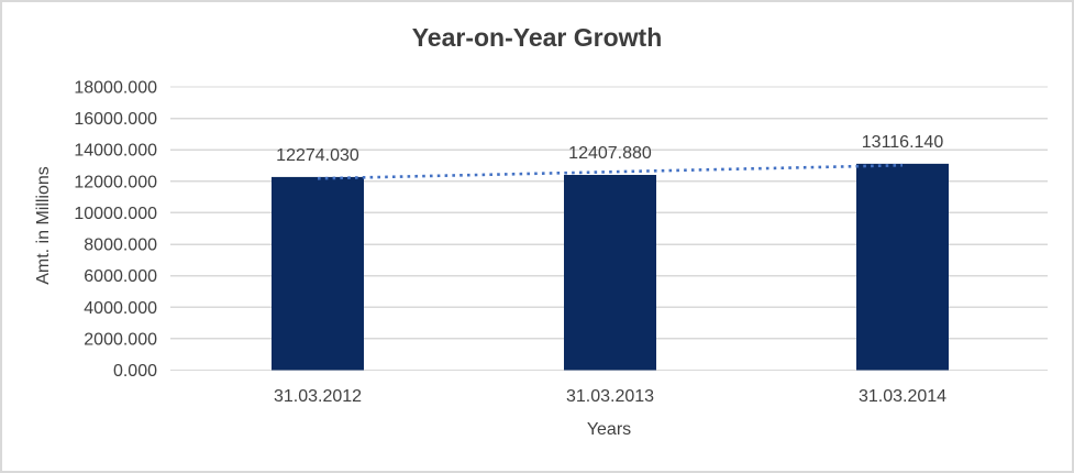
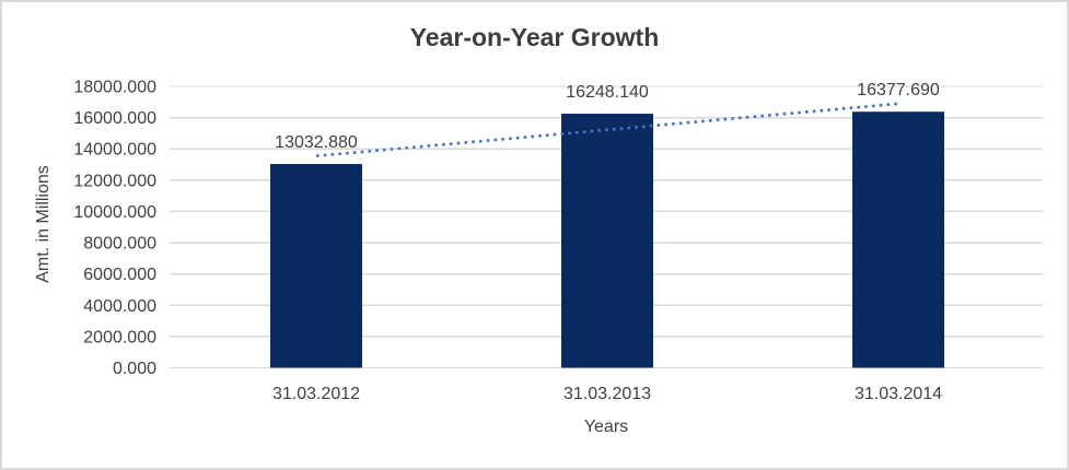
31.03.2012: 12274.030 -> 13032.880
31.03.2013: 12407.880 -> 16248.140
31.03.2014: 13116.140 -> 16377.690
